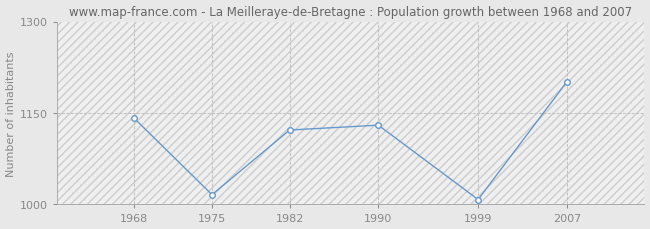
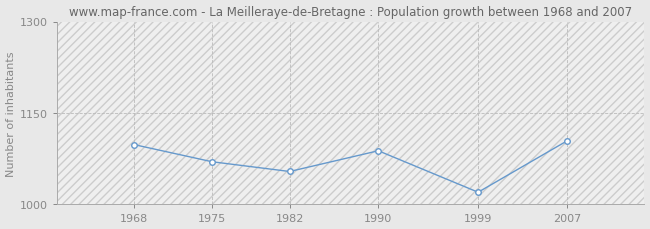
1968: 1141 -> 1098
1975: 1016 -> 1070
1982: 1122 -> 1054
1990: 1130 -> 1088
1999: 1008 -> 1020
2007: 1201 -> 1104
